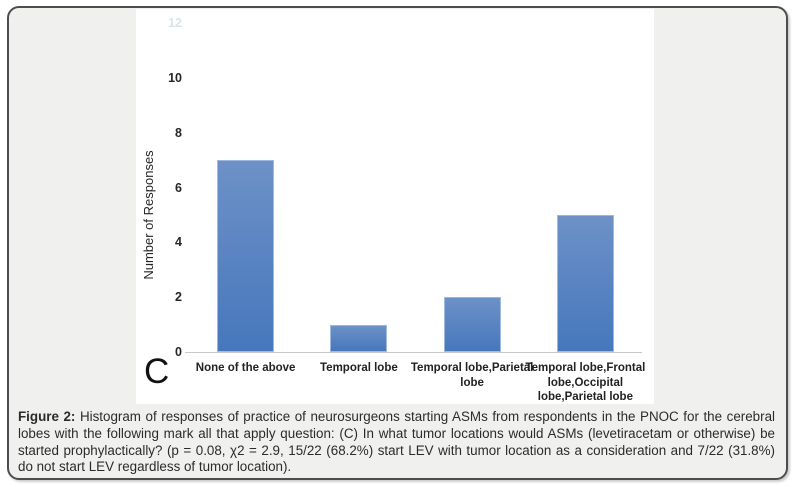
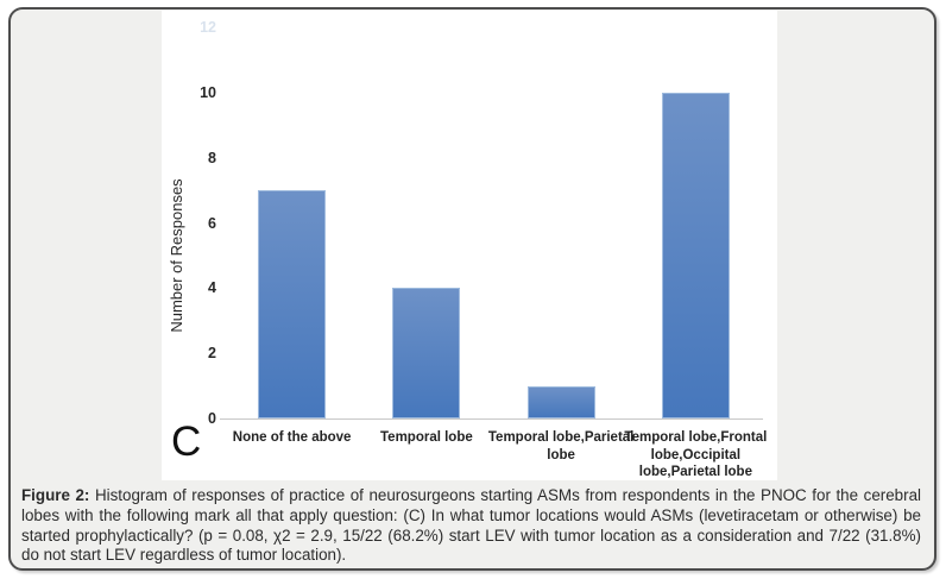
Temporal lobe: 1 -> 4
Temporal lobe,Parietal lobe: 2 -> 1
Temporal lobe,Frontal lobe,Occipital lobe,Parietal lobe: 5 -> 10
